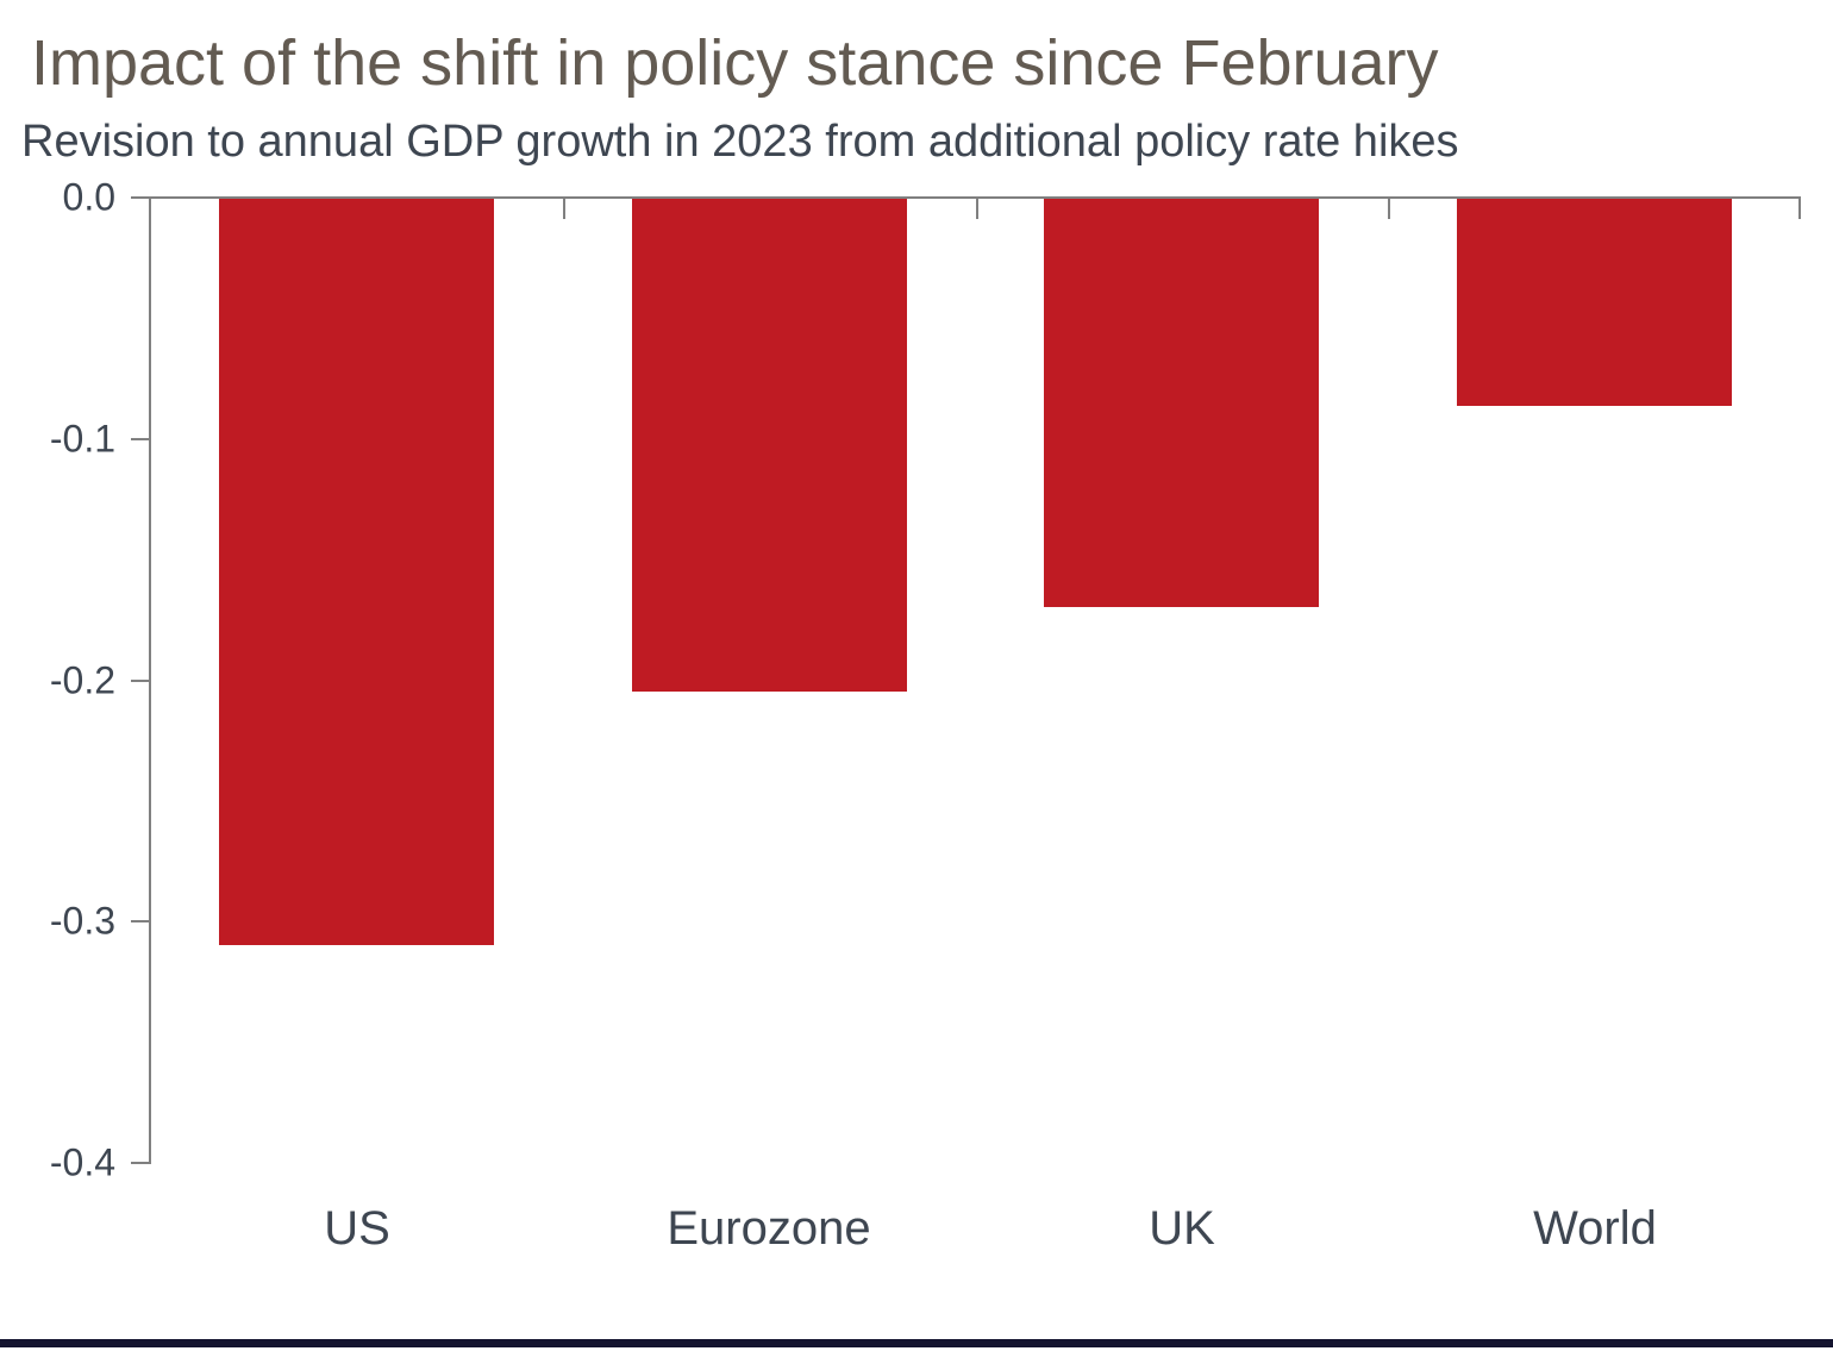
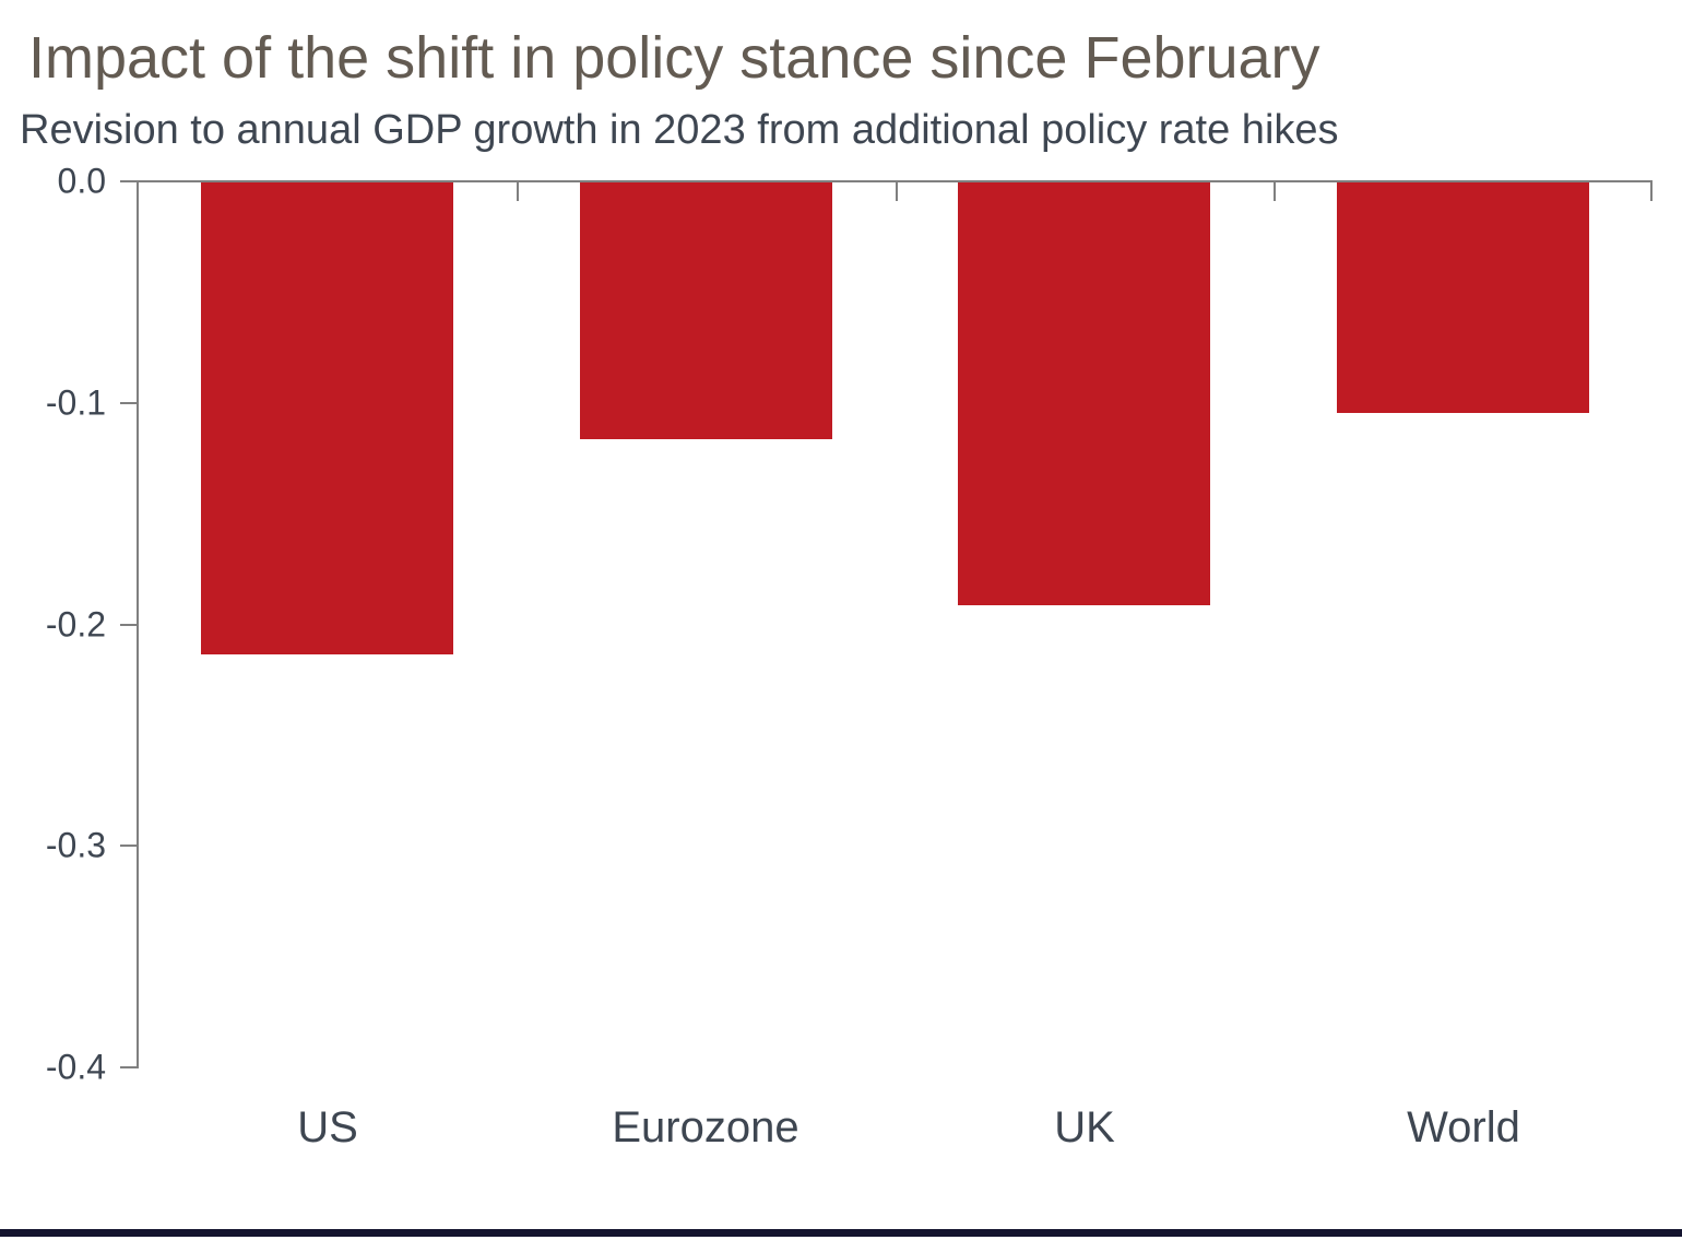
US: -0.310 -> -0.214
Eurozone: -0.205 -> -0.117
UK: -0.170 -> -0.192
World: -0.087 -> -0.105
